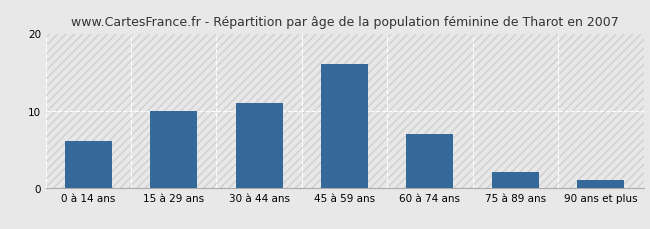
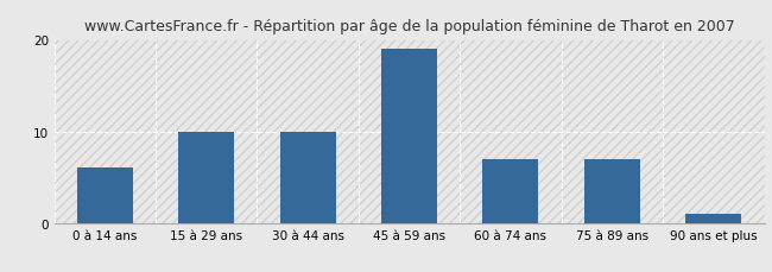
30 à 44 ans: 11 -> 10
45 à 59 ans: 16 -> 19
75 à 89 ans: 2 -> 7
